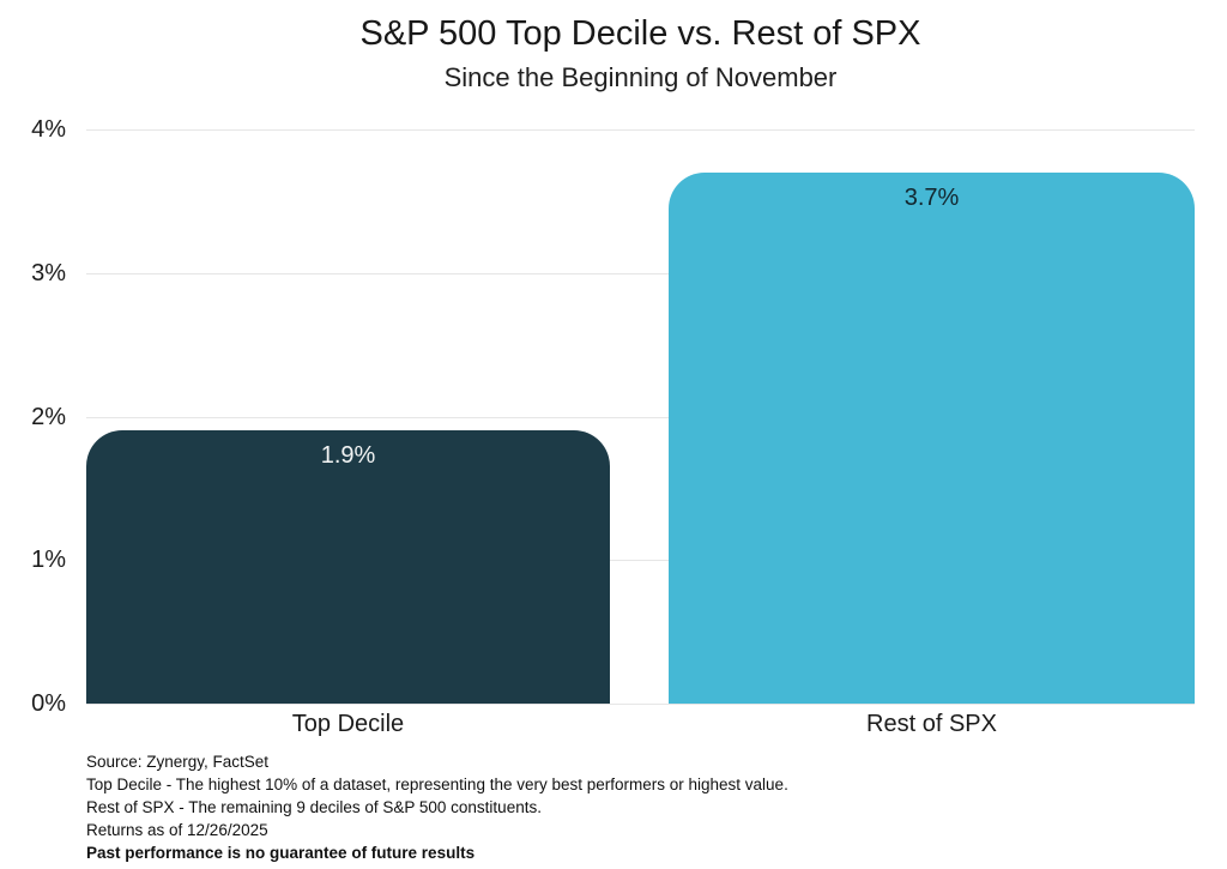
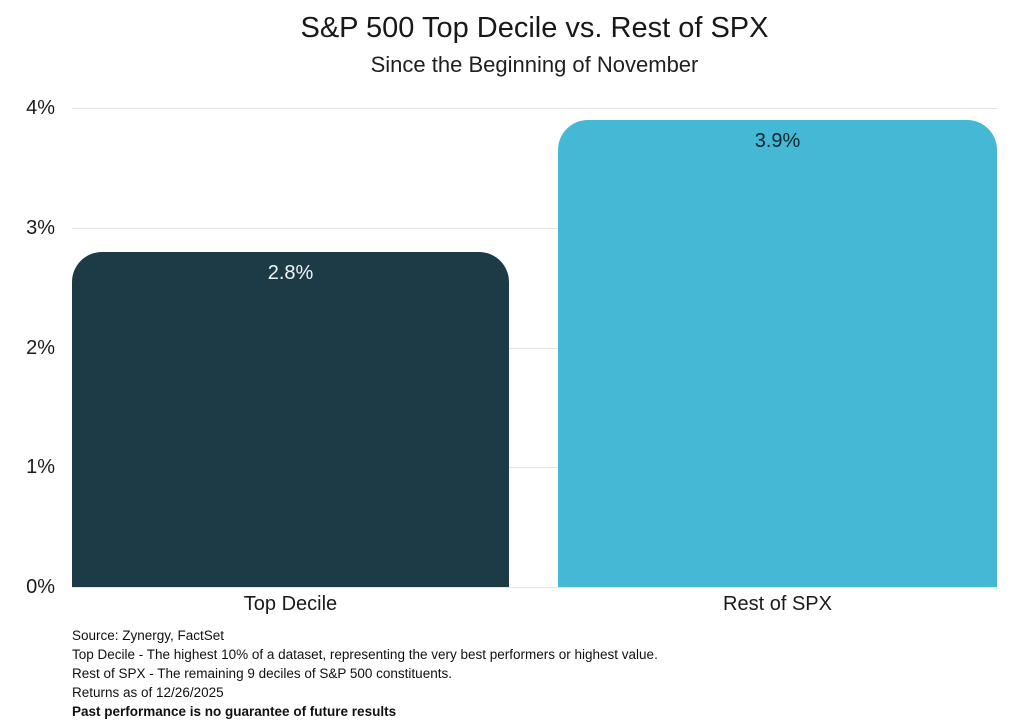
Top Decile: 1.9% -> 2.8%
Rest of SPX: 3.7% -> 3.9%
